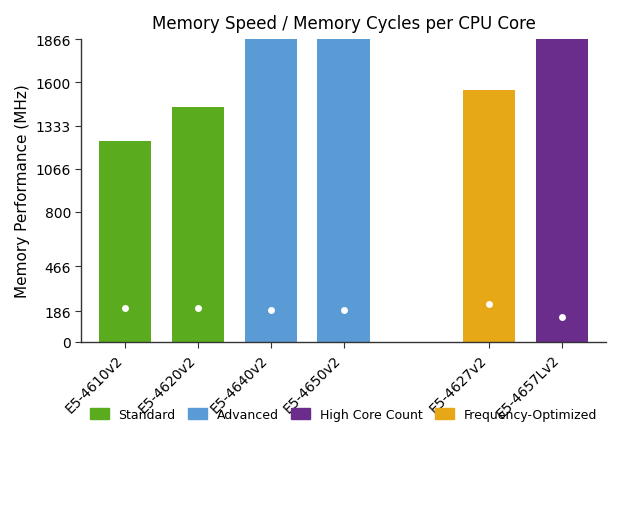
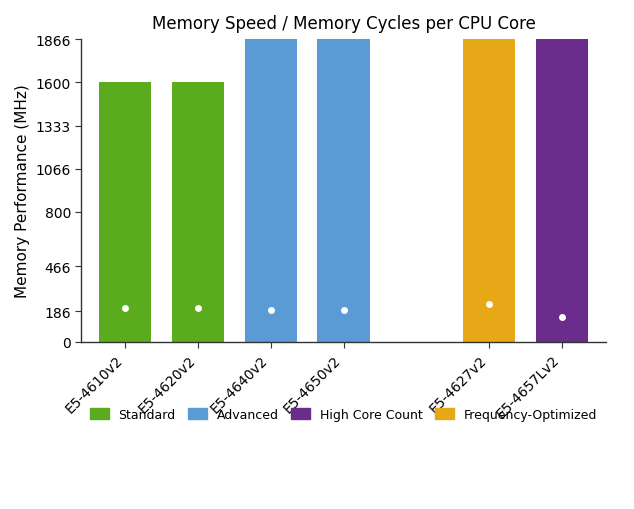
E5-4610v2: 1240 -> 1600
E5-4620v2: 1450 -> 1600
E5-4627v2: 1550 -> 1870
